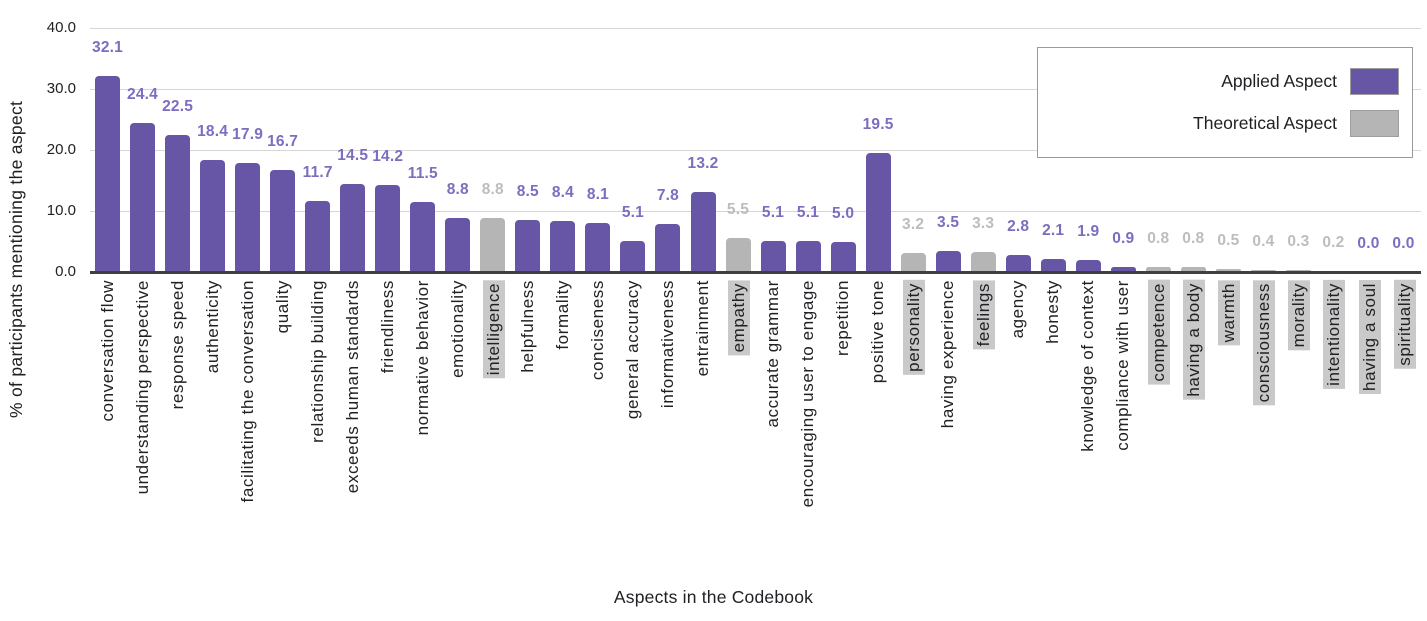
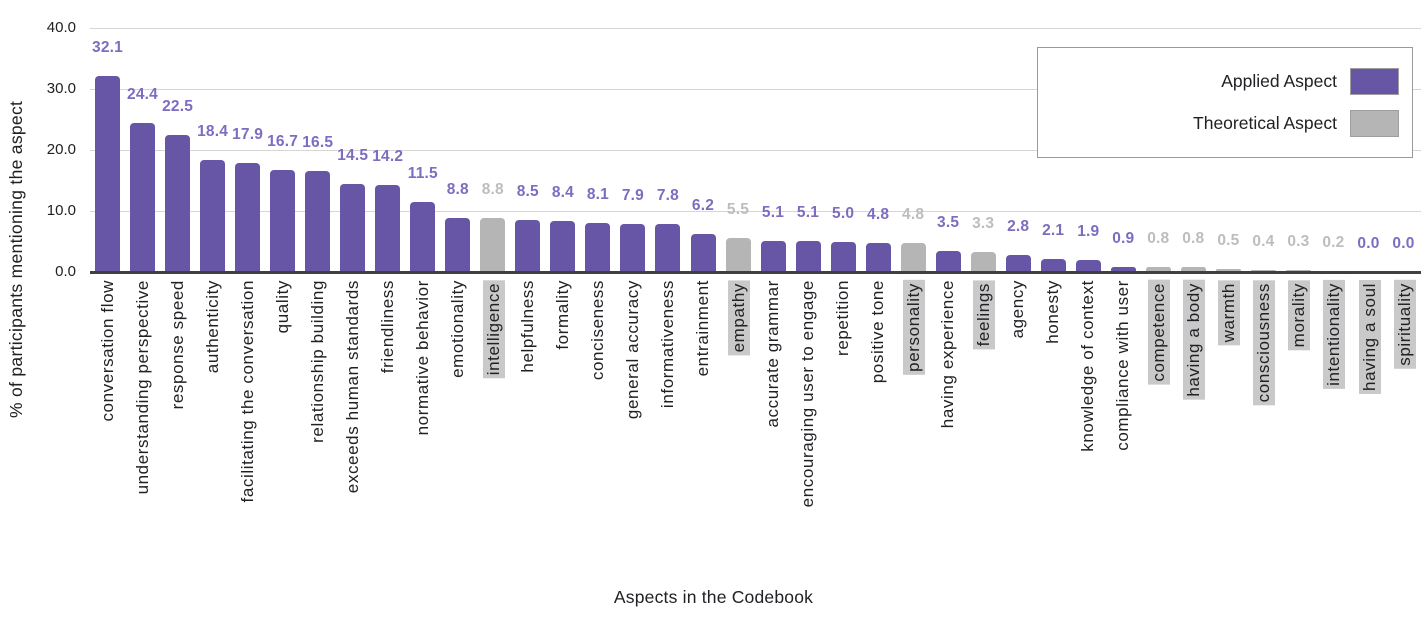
relationship building: 11.7 -> 16.5
general accuracy: 5.1 -> 7.9
entrainment: 13.2 -> 6.2
positive tone: 19.5 -> 4.8
personality: 3.2 -> 4.8
